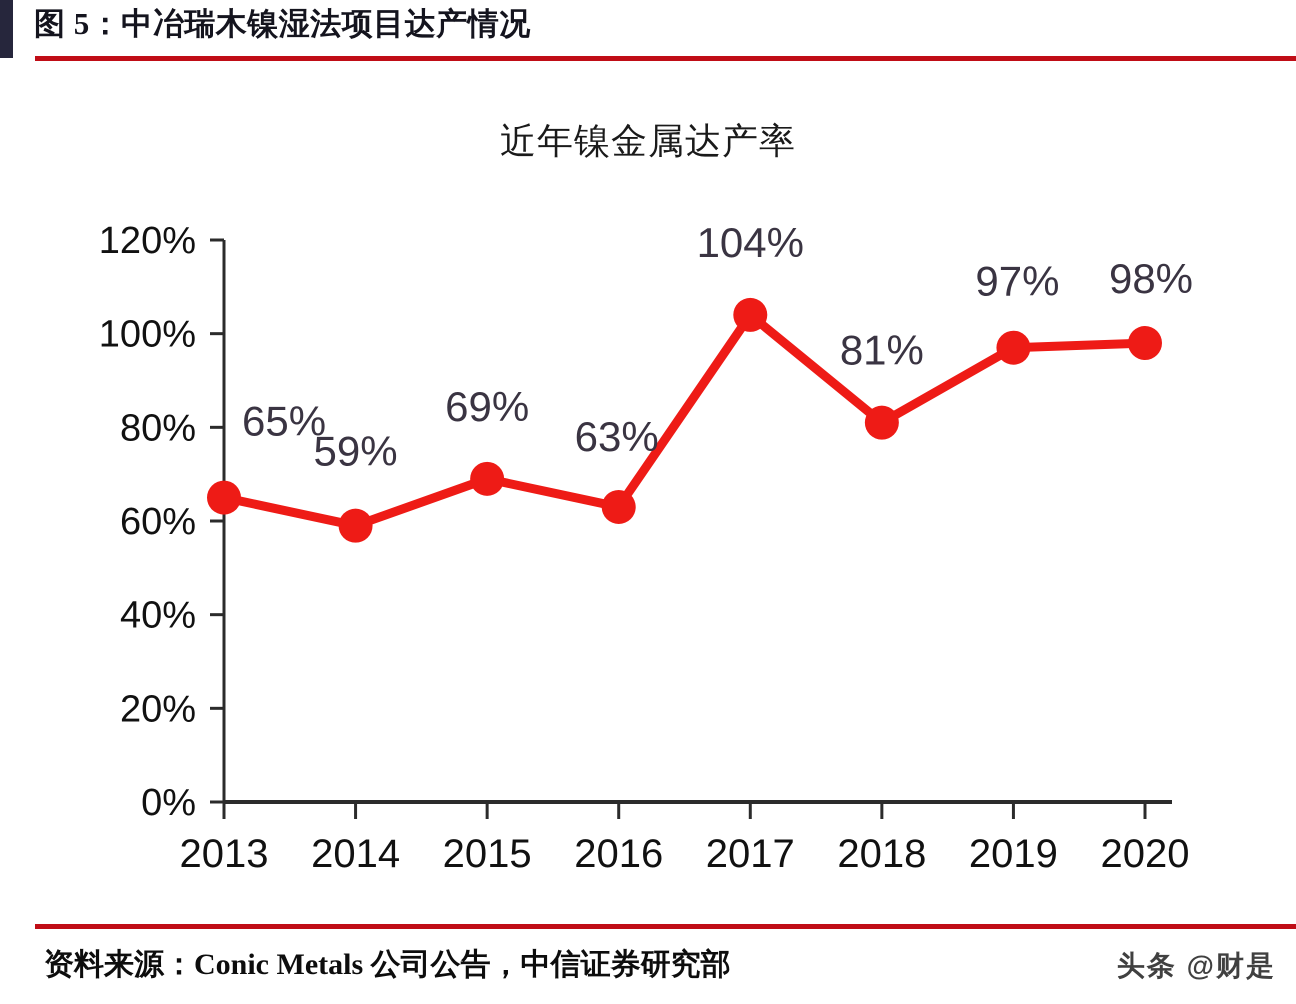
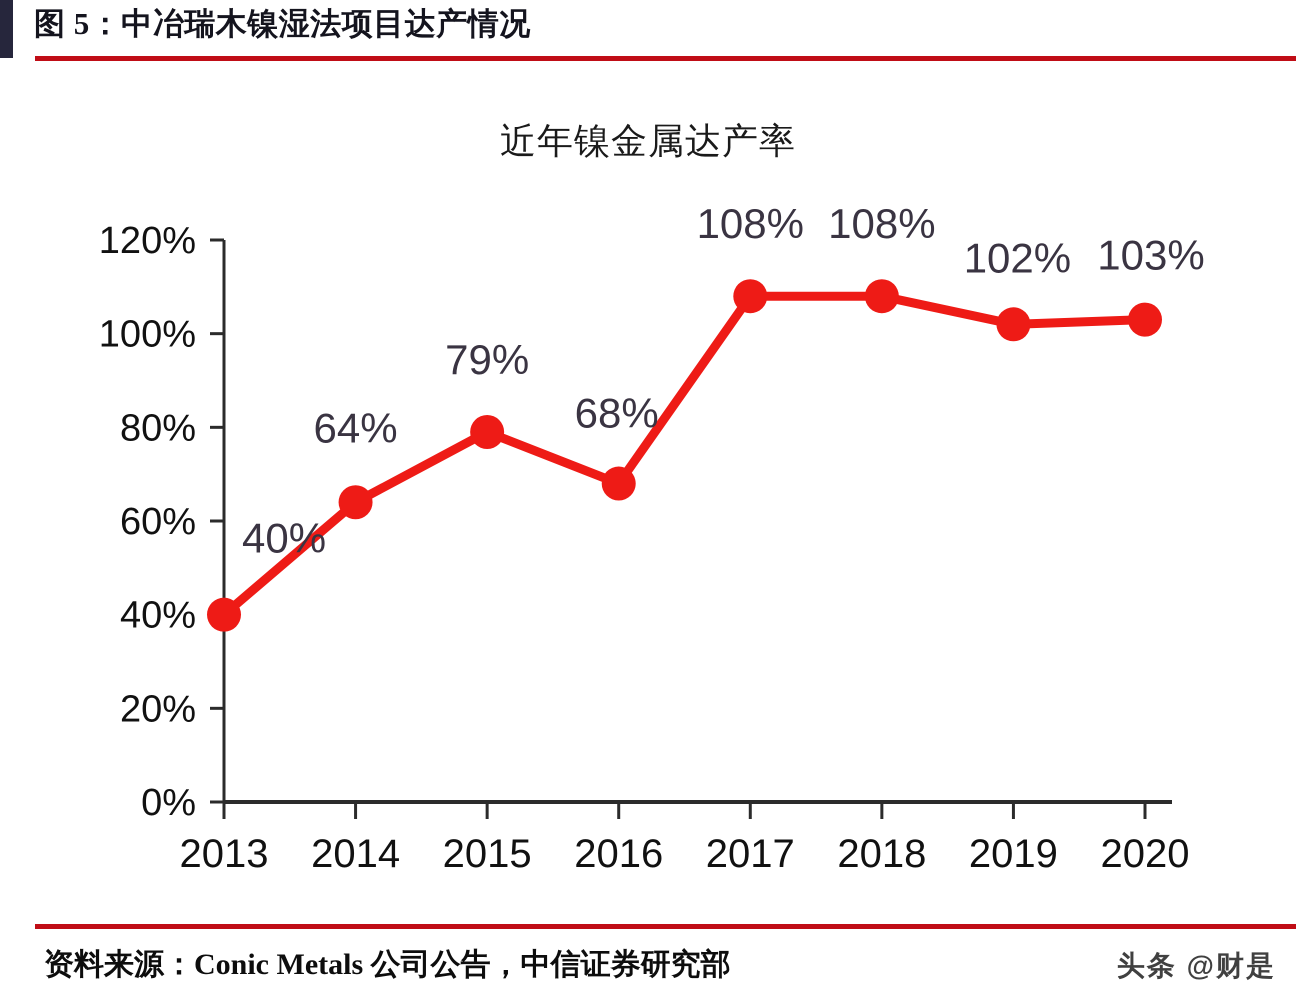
2013: 65% -> 40%
2014: 59% -> 64%
2015: 69% -> 79%
2016: 63% -> 68%
2017: 104% -> 108%
2018: 81% -> 108%
2019: 97% -> 102%
2020: 98% -> 103%
